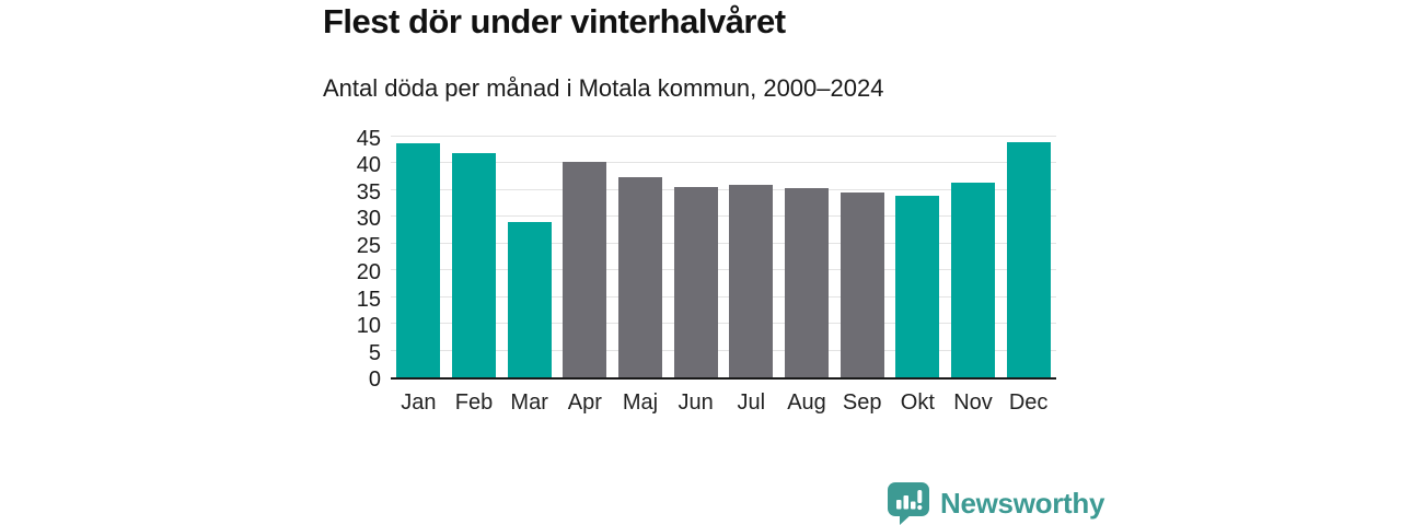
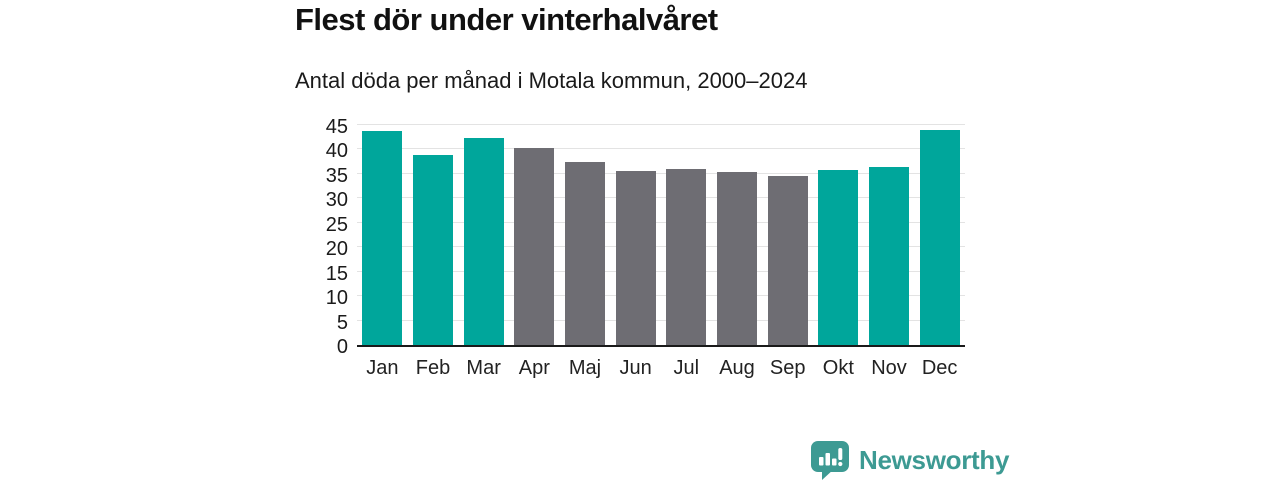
Feb: 42 -> 39
Mar: 29 -> 42
Okt: 34 -> 36
